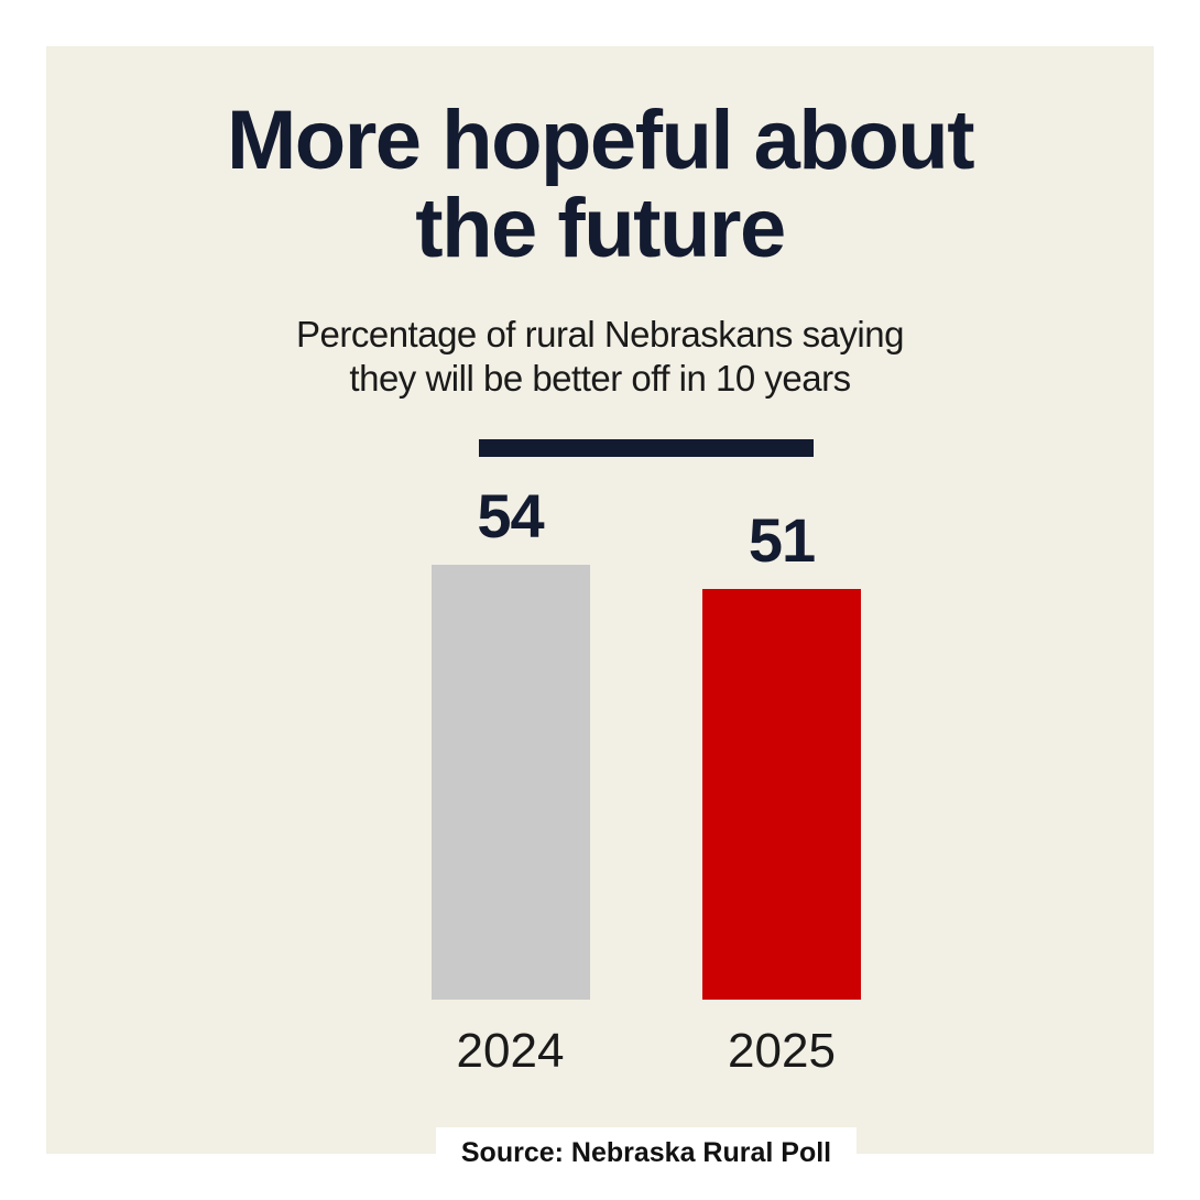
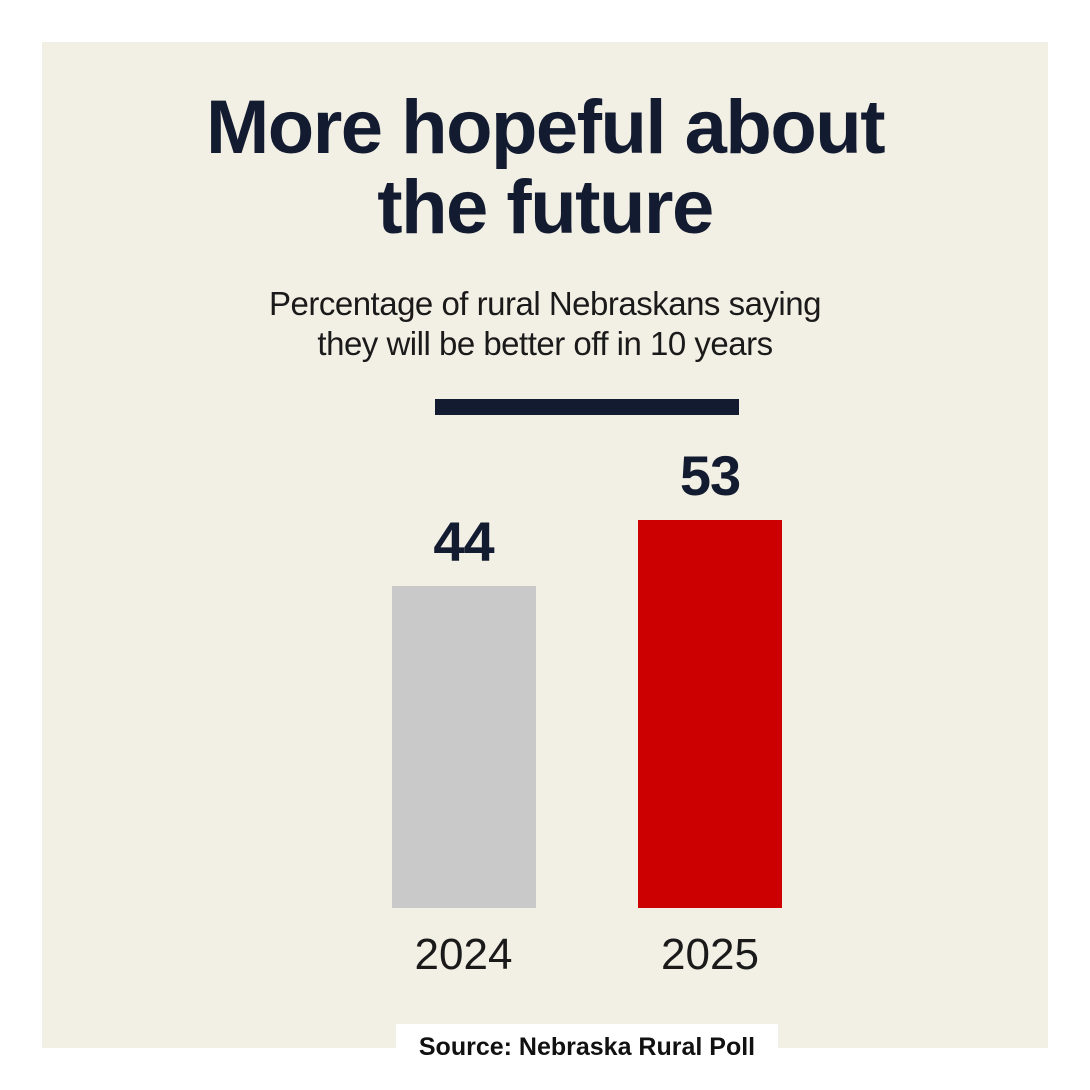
2024: 54 -> 44
2025: 51 -> 53
